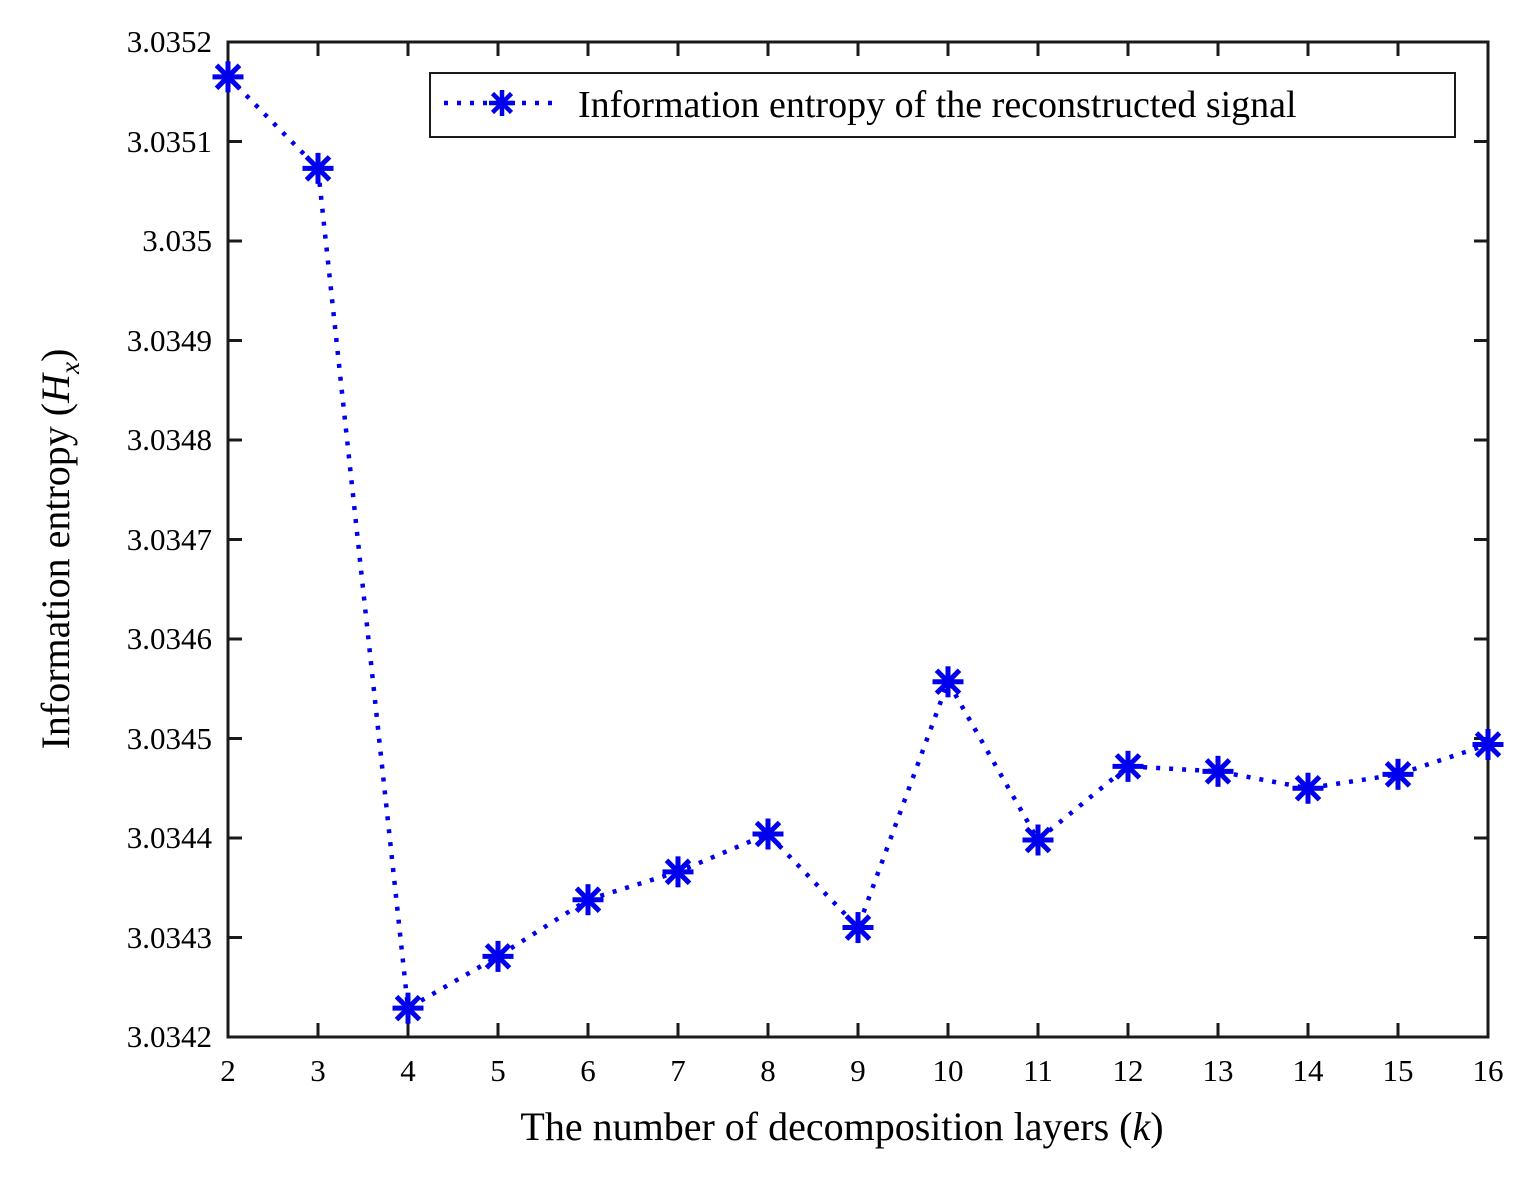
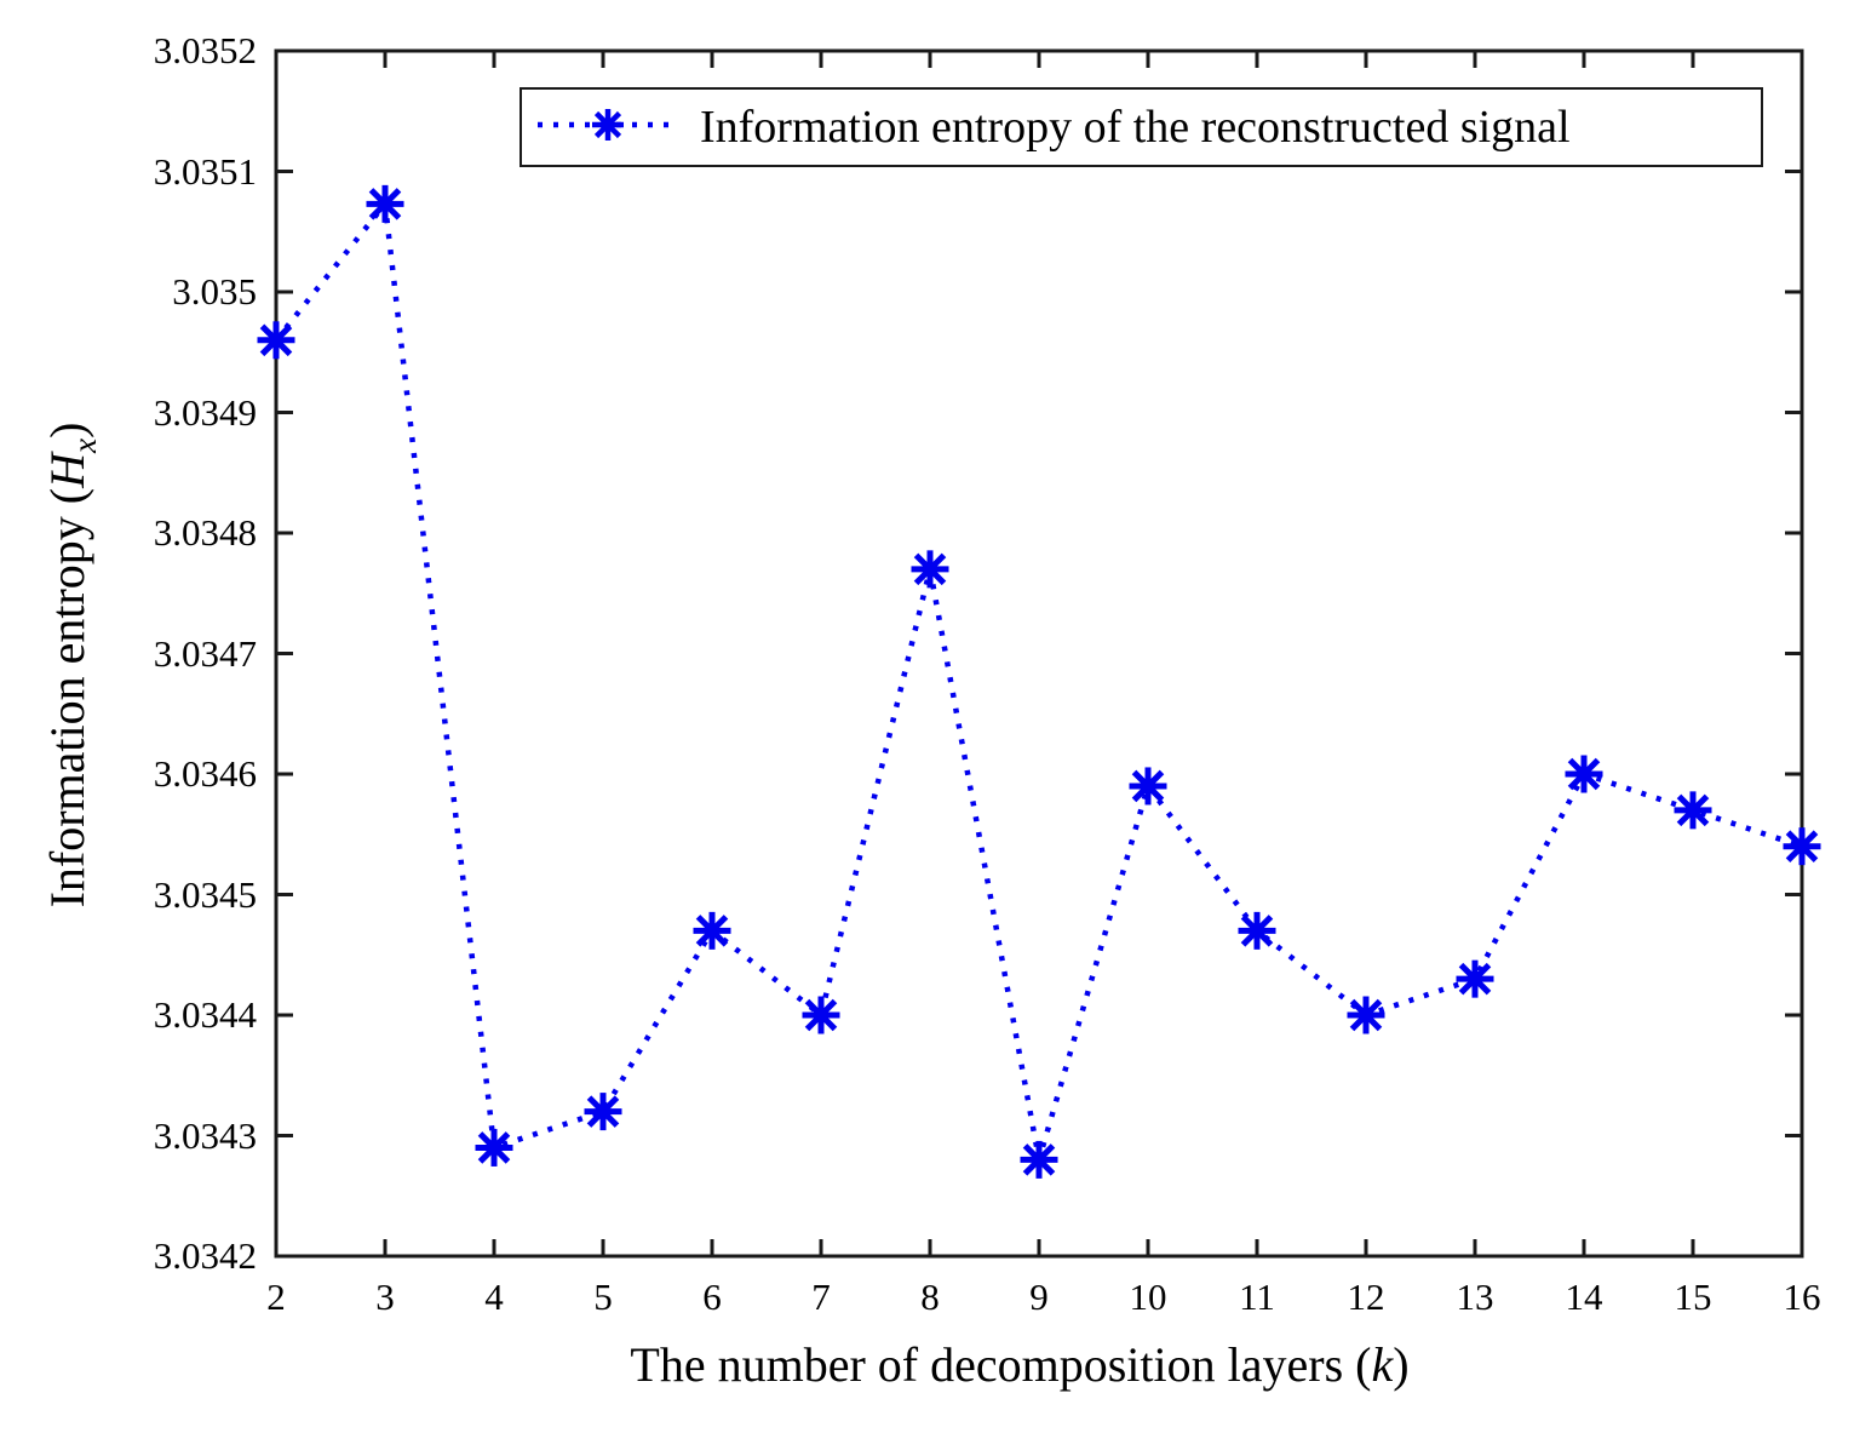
2: 3.03517 -> 3.03496
4: 3.03423 -> 3.03429
5: 3.03428 -> 3.03432
6: 3.03434 -> 3.03447
7: 3.03437 -> 3.03440
8: 3.03440 -> 3.03477
9: 3.03431 -> 3.03428
10: 3.03456 -> 3.03459
11: 3.03440 -> 3.03447
12: 3.03447 -> 3.03440
13: 3.03447 -> 3.03443
14: 3.03445 -> 3.03460
15: 3.03446 -> 3.03457
16: 3.03449 -> 3.03454
